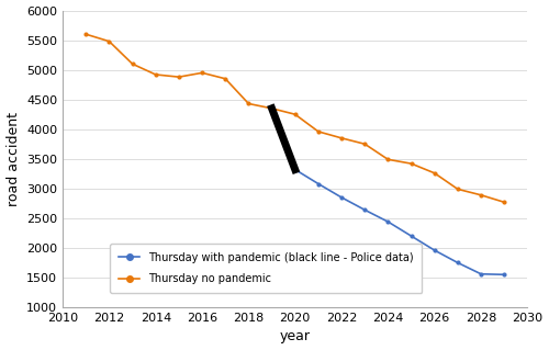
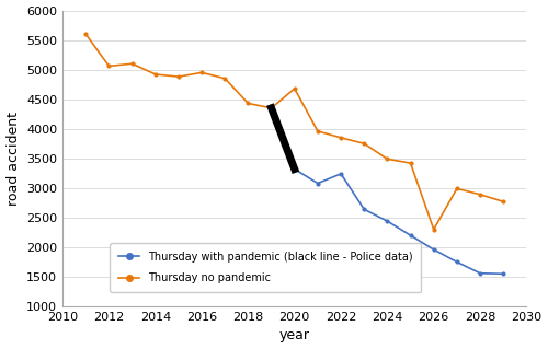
Thursday no pandemic/2012: 5480 -> 5060
Thursday no pandemic/2020: 4250 -> 4680
Thursday with pandemic (black line - Police data)/2022: 2850 -> 3240
Thursday no pandemic/2026: 3260 -> 2300
